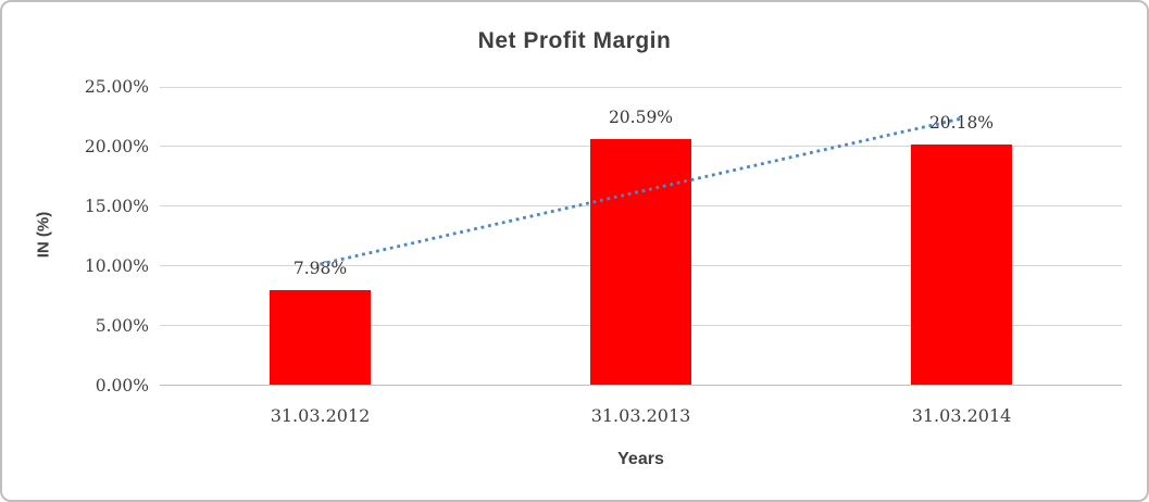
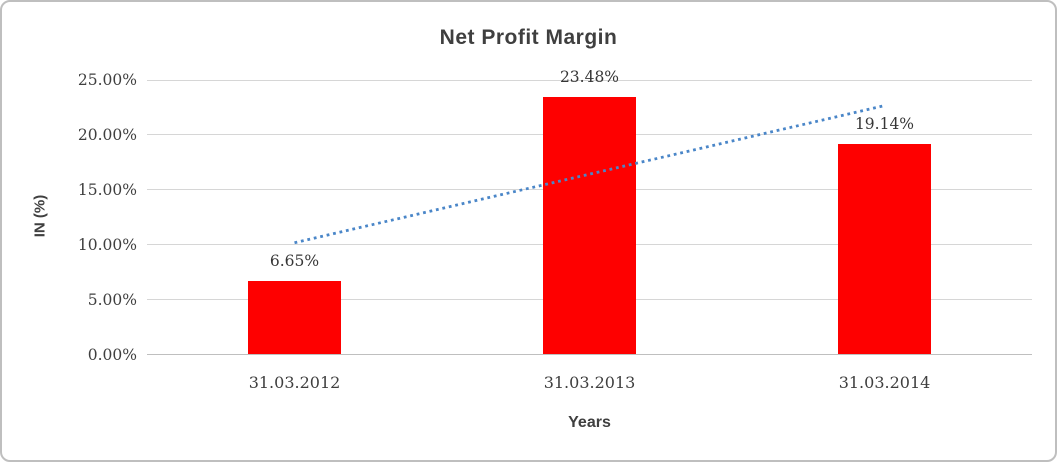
31.03.2012: 7.98% -> 6.65%
31.03.2013: 20.59% -> 23.48%
31.03.2014: 20.18% -> 19.14%
